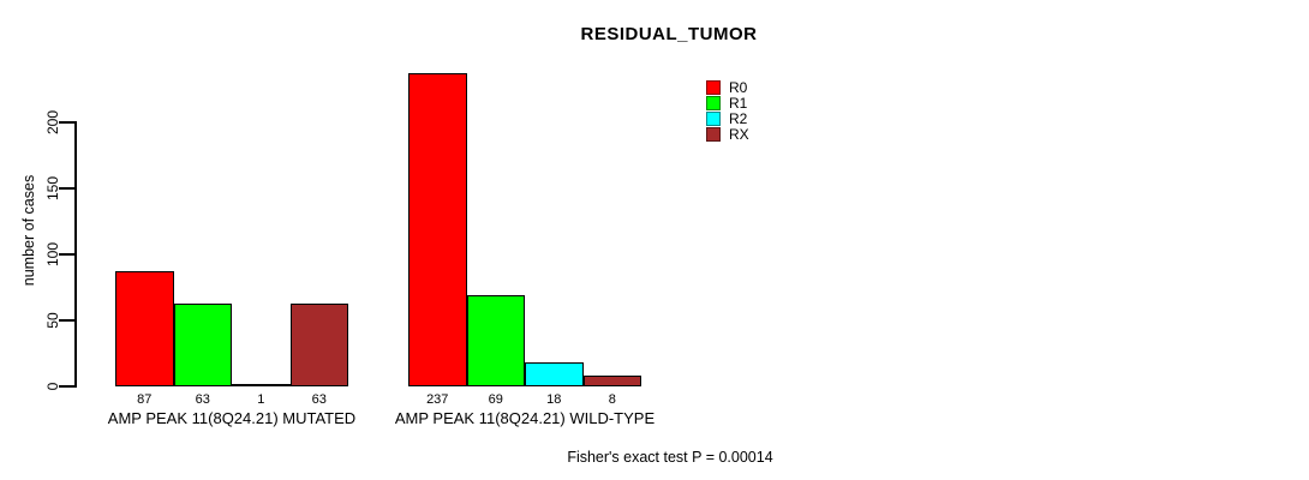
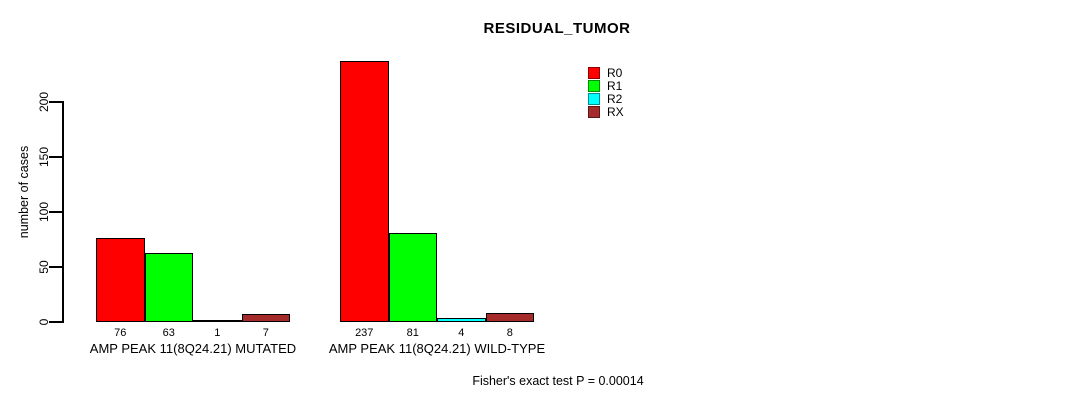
R0/AMP PEAK 11(8Q24.21) MUTATED: 87 -> 76
RX/AMP PEAK 11(8Q24.21) MUTATED: 63 -> 7
R1/AMP PEAK 11(8Q24.21) WILD-TYPE: 69 -> 81
R2/AMP PEAK 11(8Q24.21) WILD-TYPE: 18 -> 4
